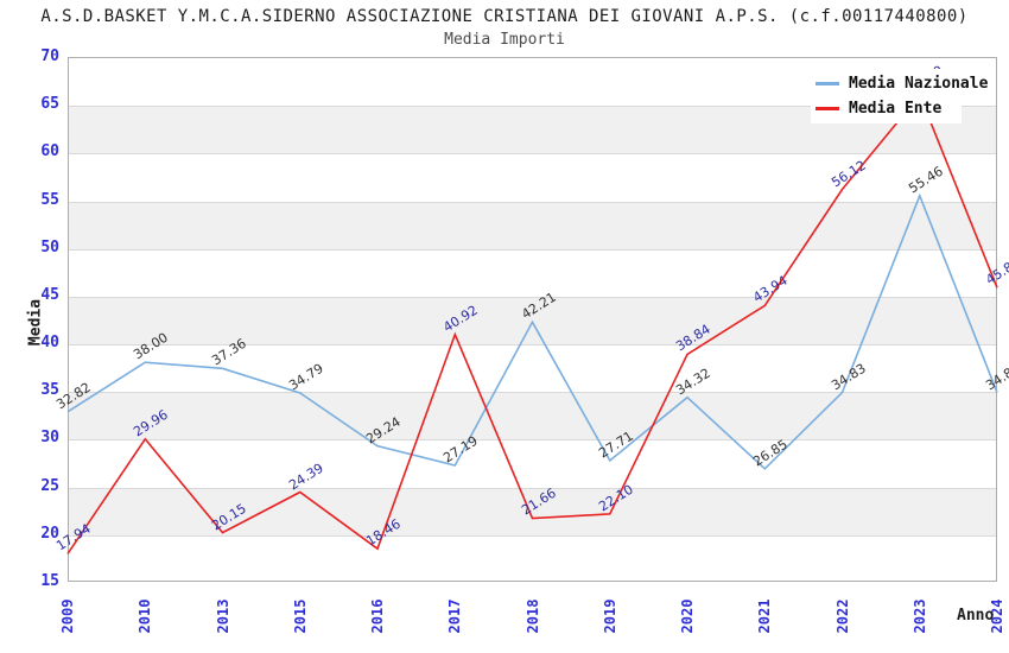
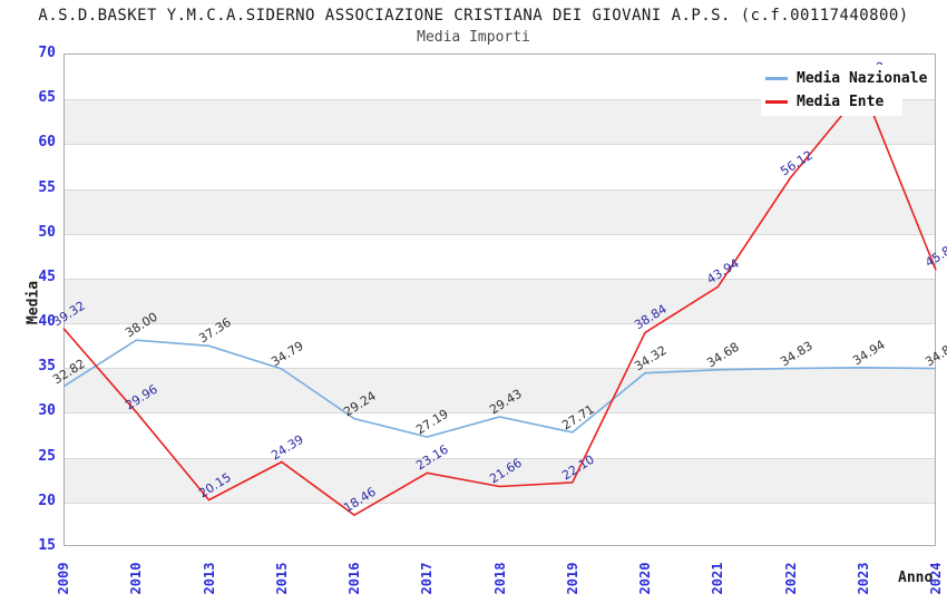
Media Ente/2009: 17.94 -> 39.32
Media Ente/2017: 40.92 -> 23.16
Media Nazionale/2018: 42.21 -> 29.43
Media Nazionale/2021: 26.85 -> 34.68
Media Nazionale/2023: 55.46 -> 34.94
